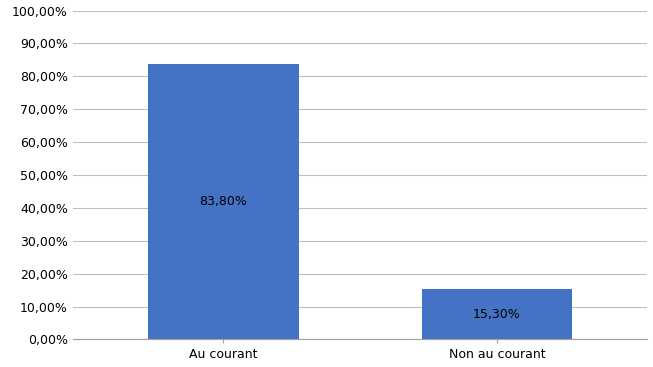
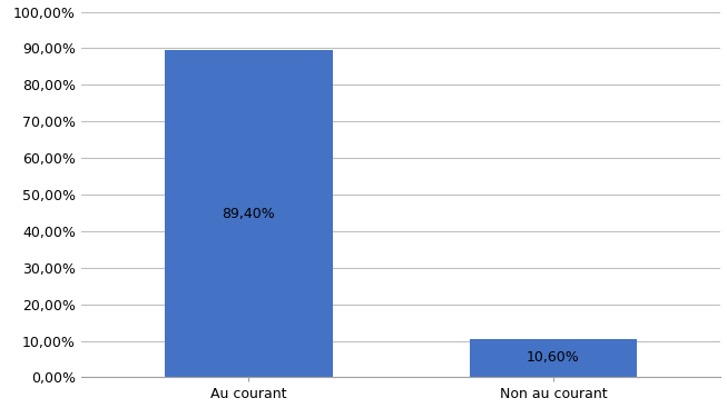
Au courant: 83,80% -> 89,40%
Non au courant: 15,30% -> 10,60%
